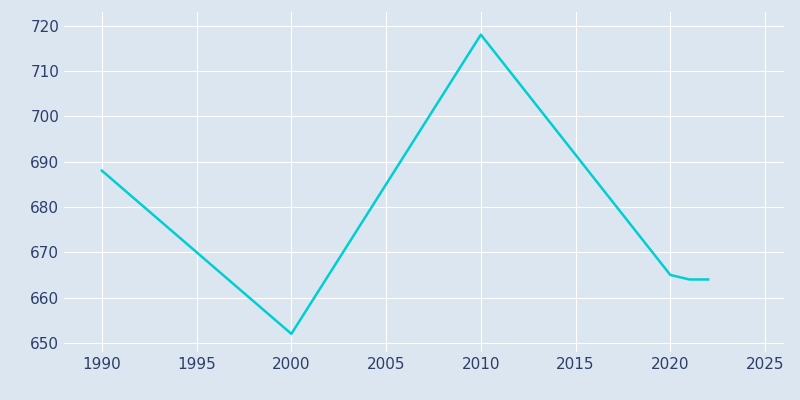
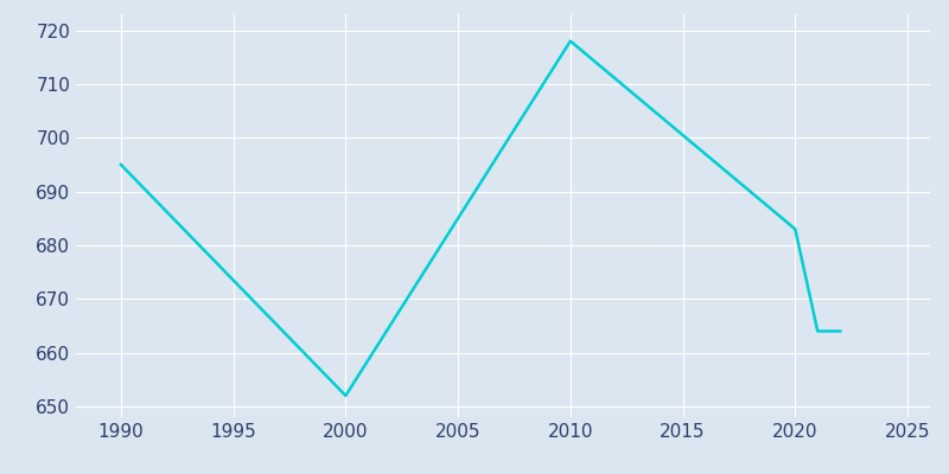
1990: 688 -> 695
2020: 665 -> 683
